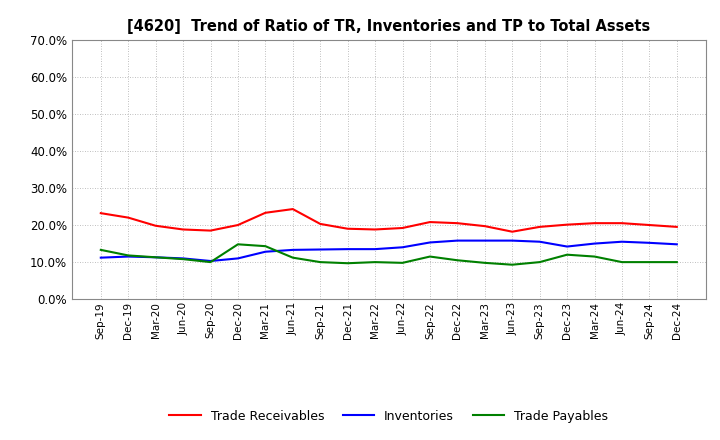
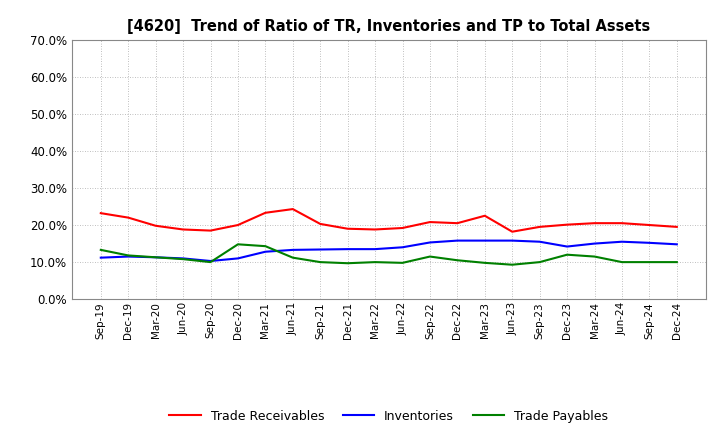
Trade Receivables/Mar-23: 19.7% -> 22.5%
